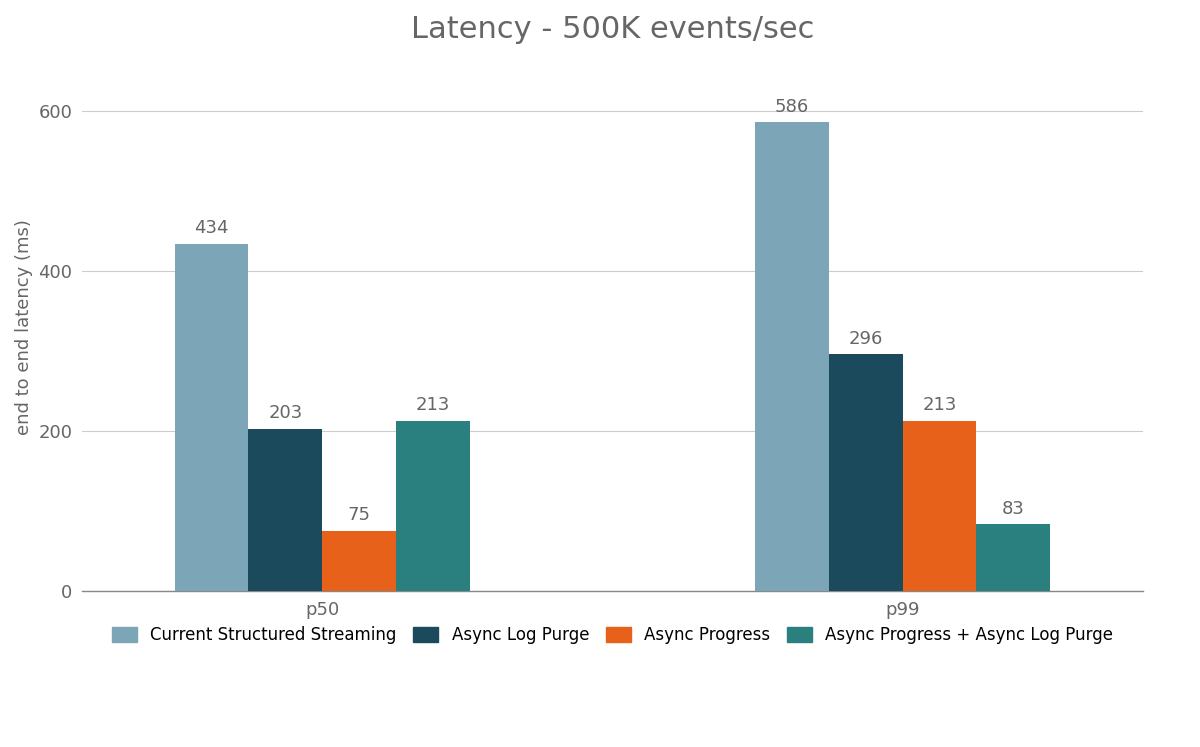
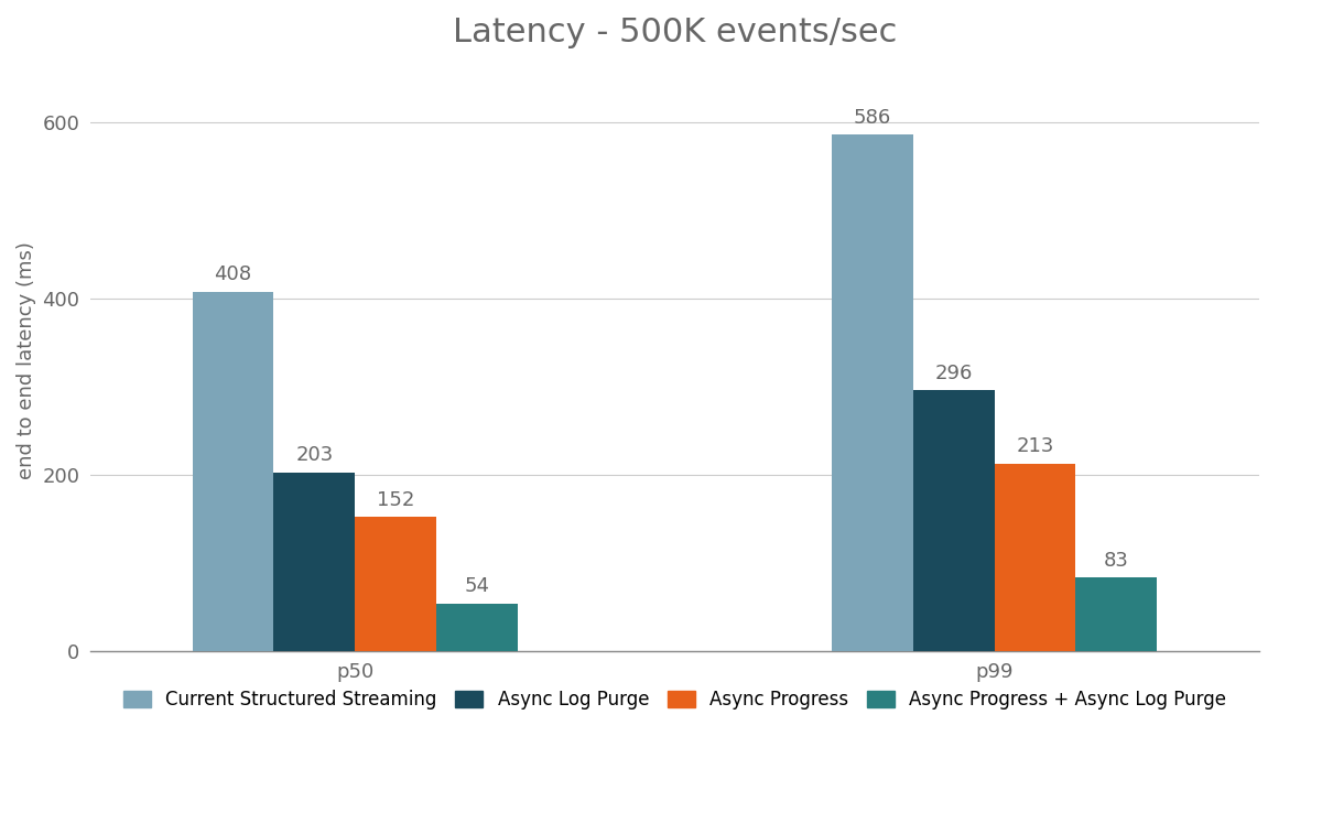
Current Structured Streaming/p50: 434 -> 408
Async Progress/p50: 75 -> 152
Async Progress + Async Log Purge/p50: 213 -> 54
